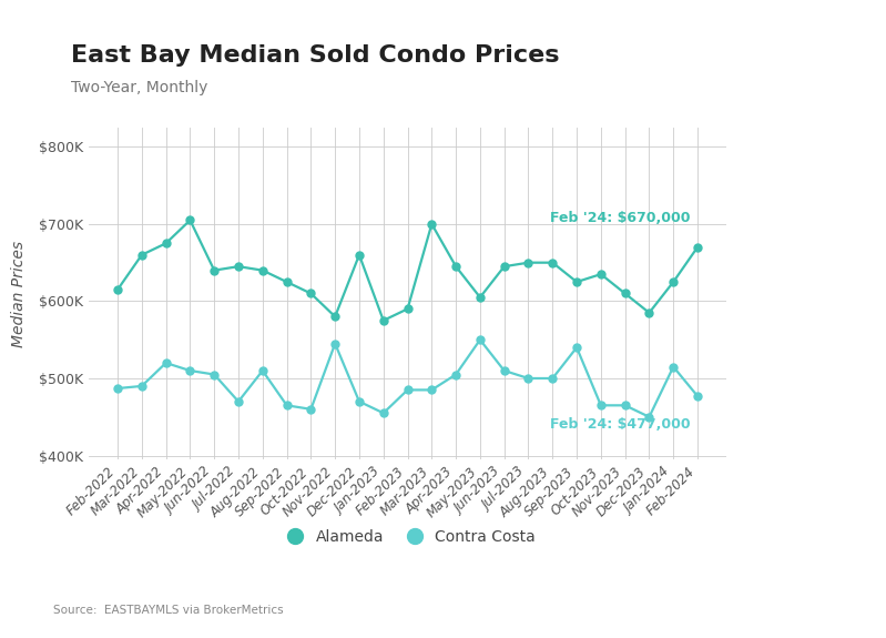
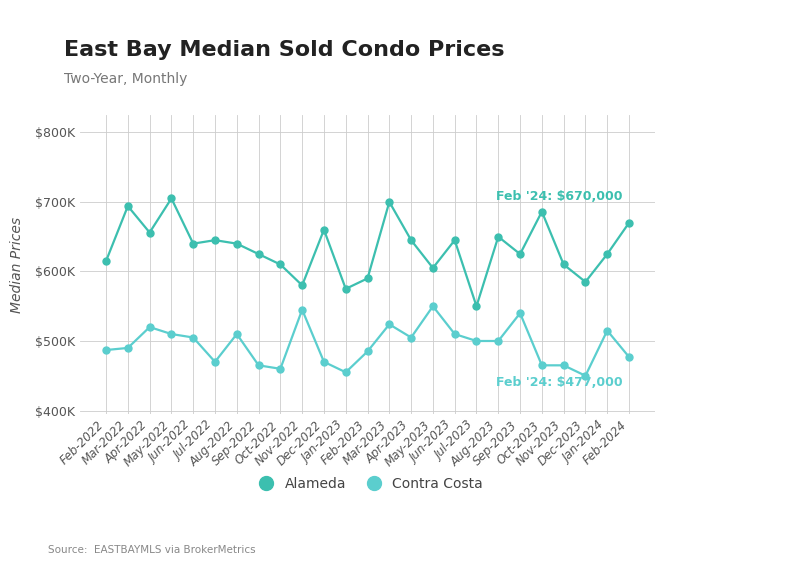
Alameda/Mar-2022: $660K -> $694K
Alameda/Apr-2022: $675K -> $656K
Contra Costa/Mar-2023: $485K -> $524K
Alameda/Jul-2023: $650K -> $550K
Alameda/Oct-2023: $635K -> $686K
